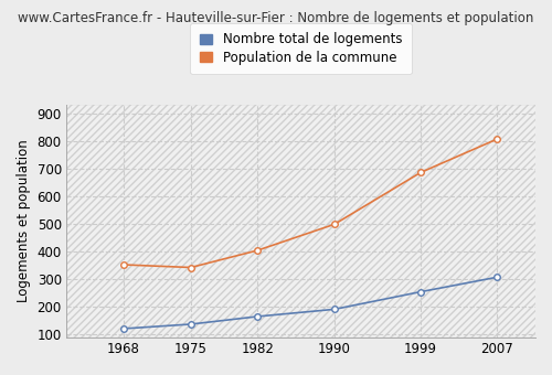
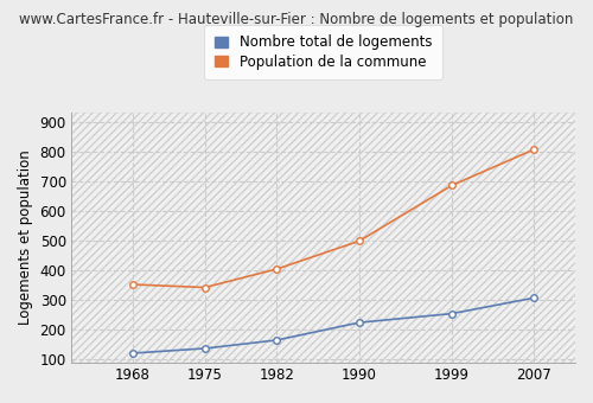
Nombre total de logements/1990: 192 -> 225
